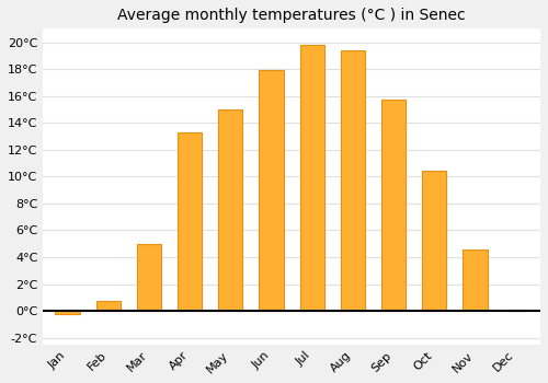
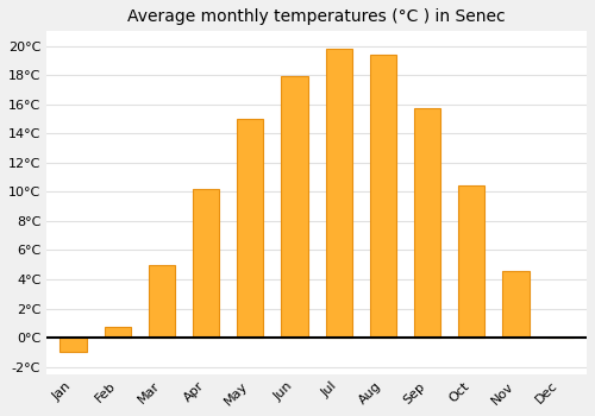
Jan: -0.2°C -> -1.0°C
Apr: 13.3°C -> 10.2°C
